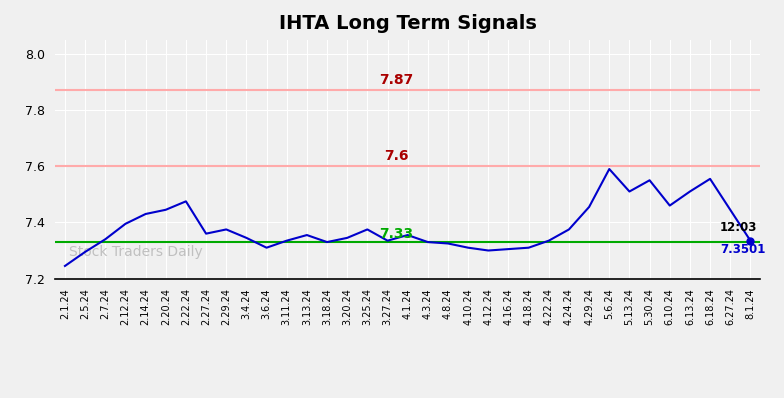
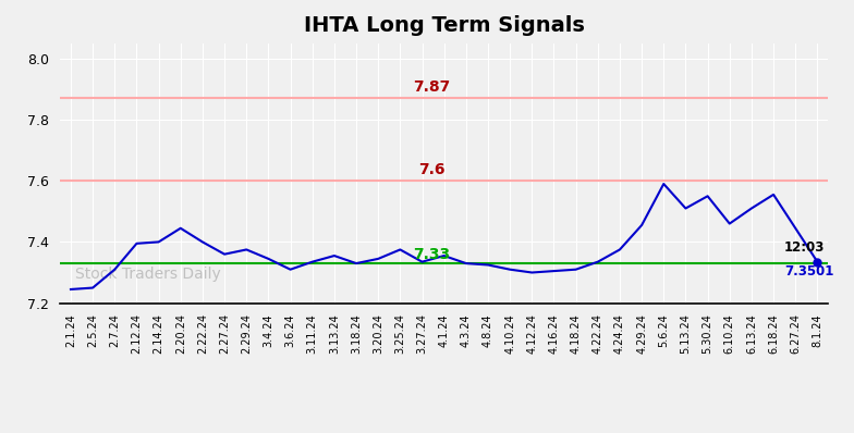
2.5.24: 7.295 -> 7.250
2.7.24: 7.340 -> 7.310
2.14.24: 7.430 -> 7.400
2.22.24: 7.475 -> 7.400
